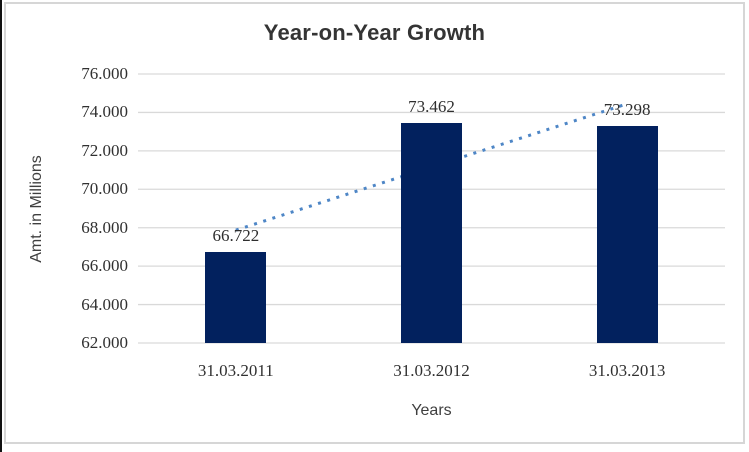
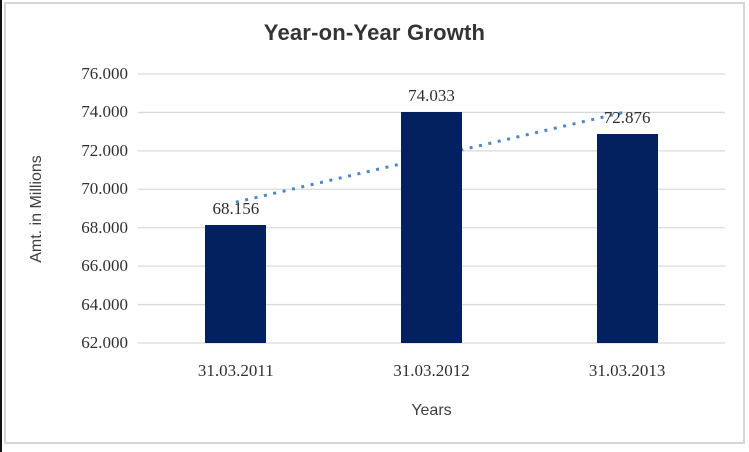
31.03.2011: 66.722 -> 68.156
31.03.2012: 73.462 -> 74.033
31.03.2013: 73.298 -> 72.876
